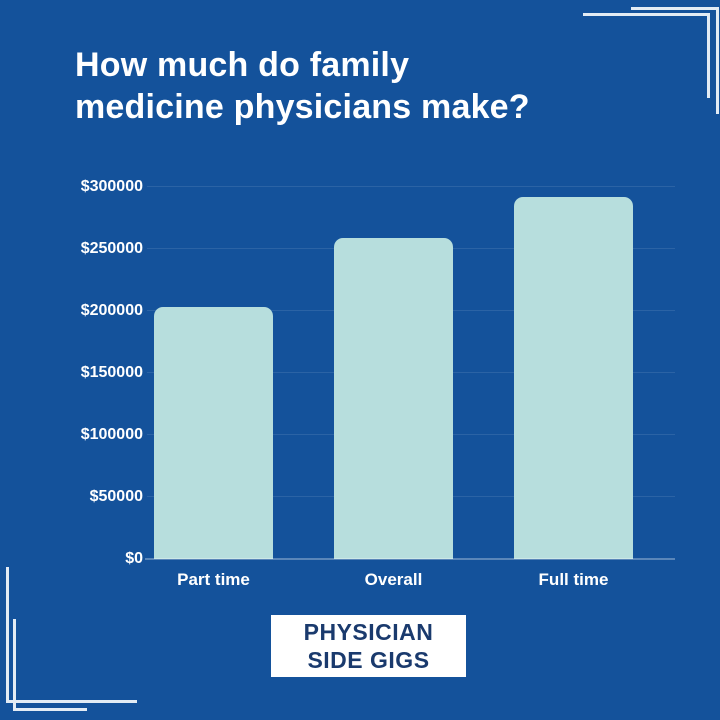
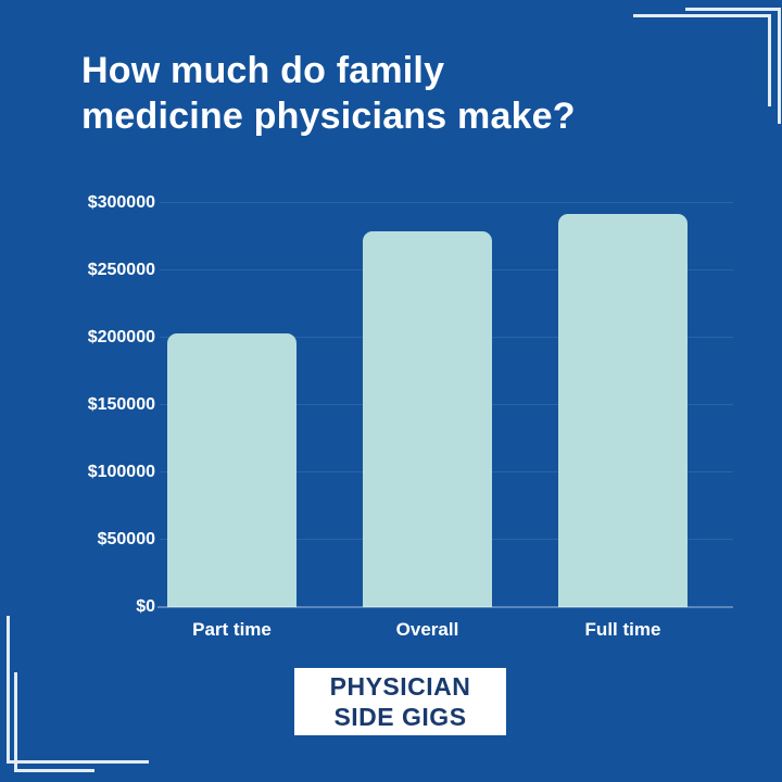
Overall: $259000 -> $279000
